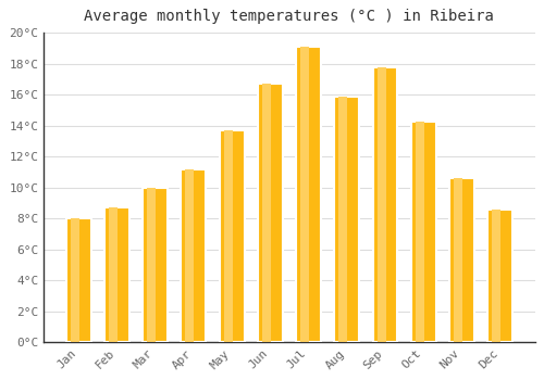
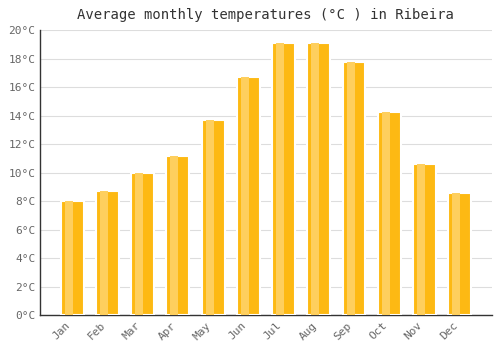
Aug: 15.9°C -> 19.1°C
